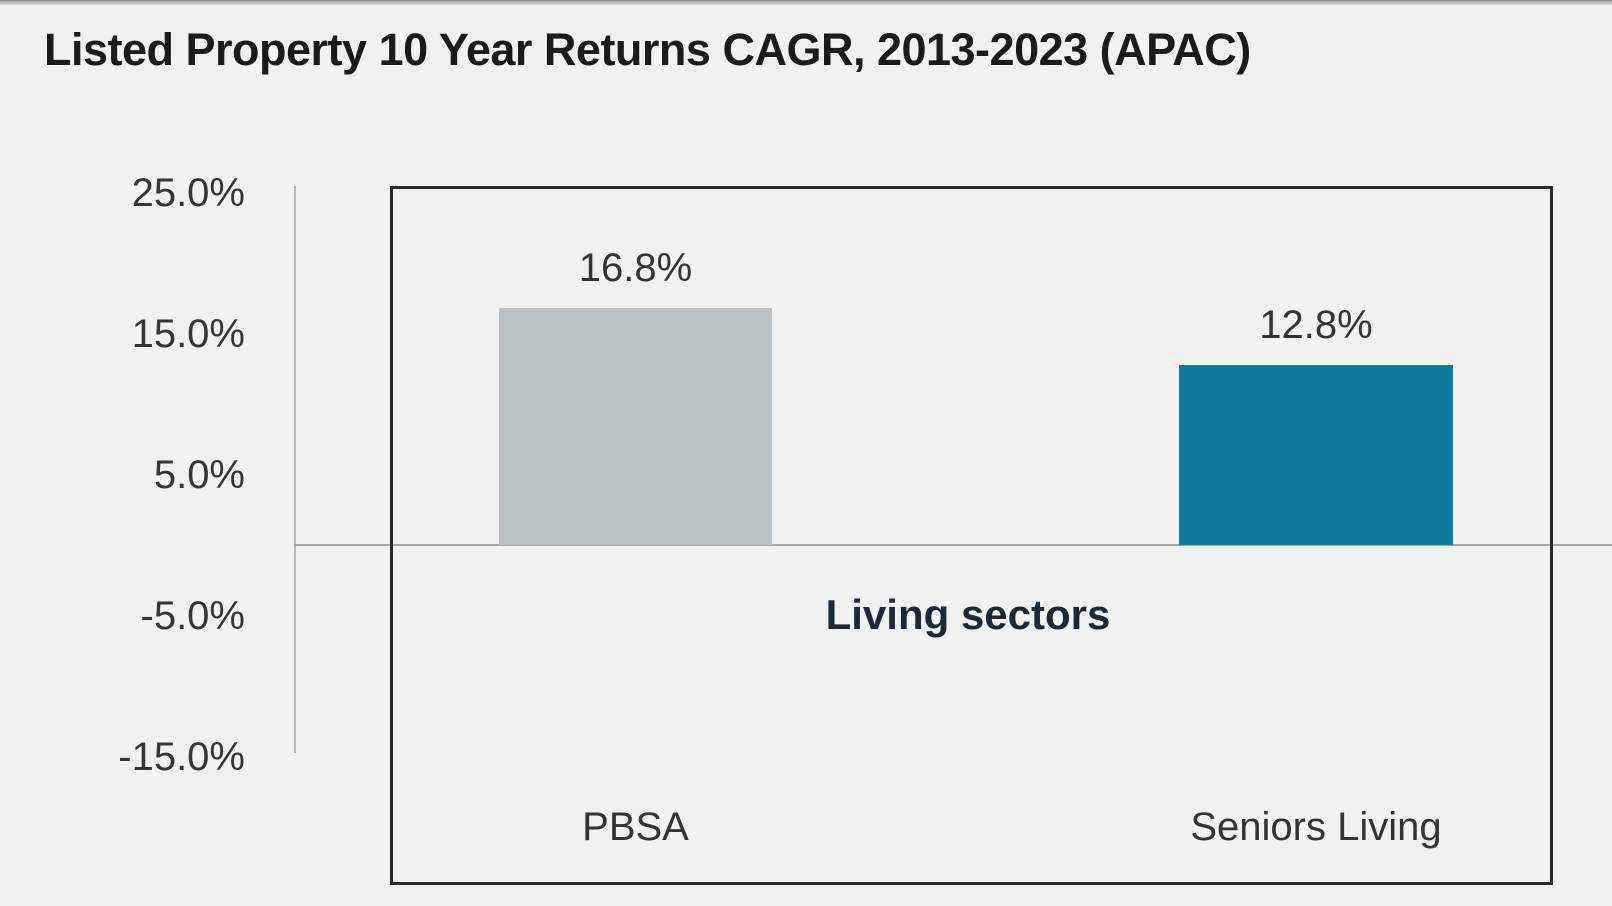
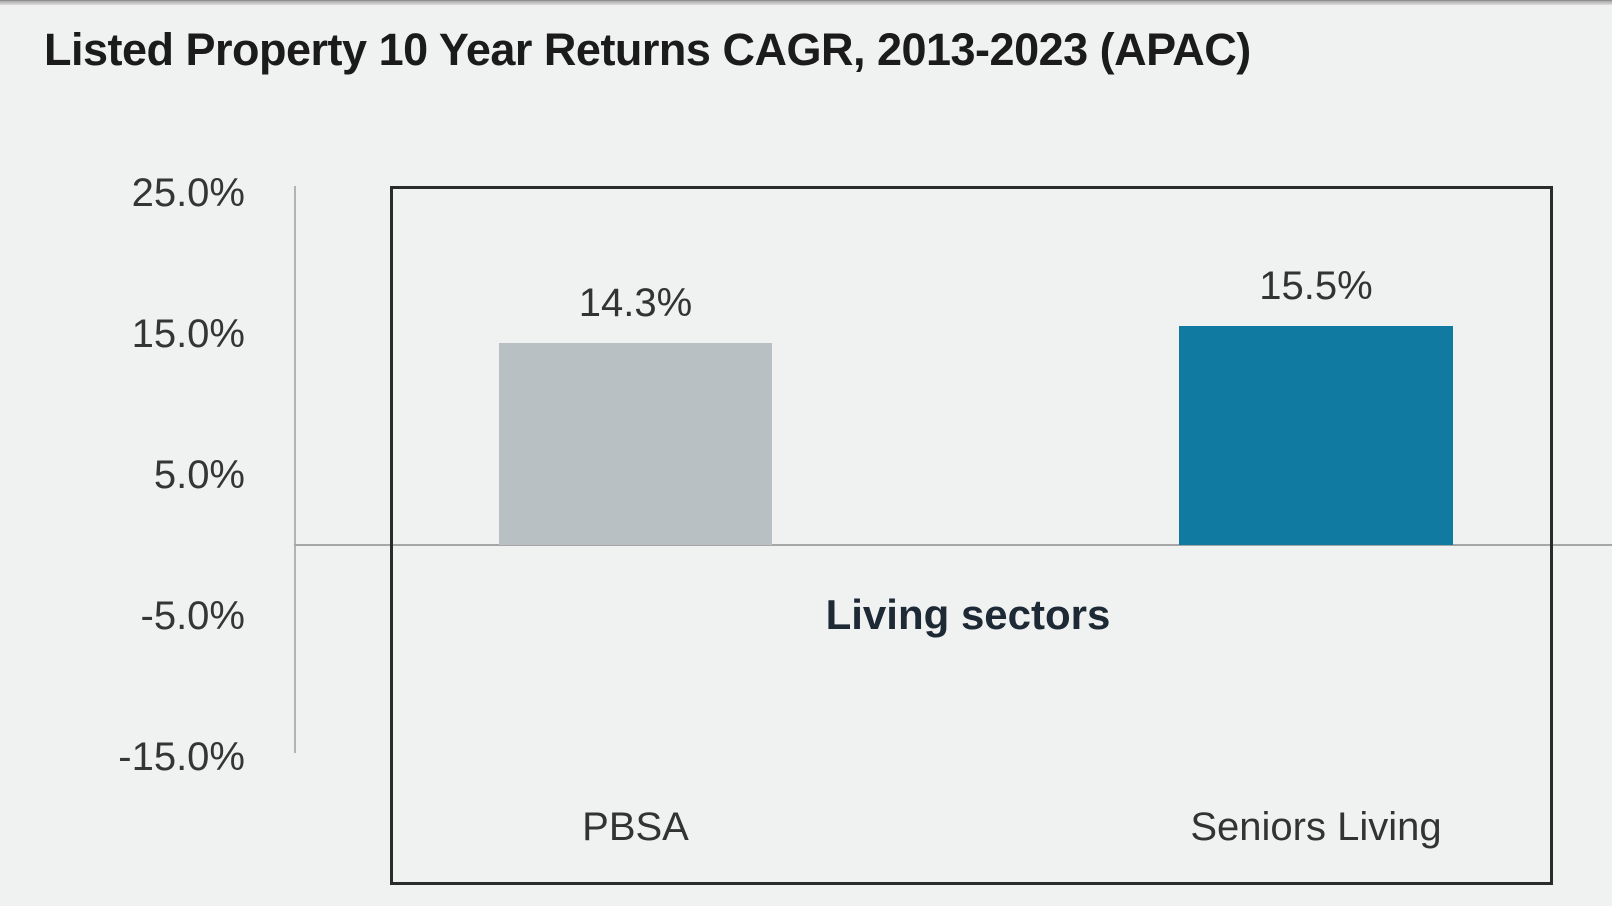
PBSA: 16.8% -> 14.3%
Seniors Living: 12.8% -> 15.5%
